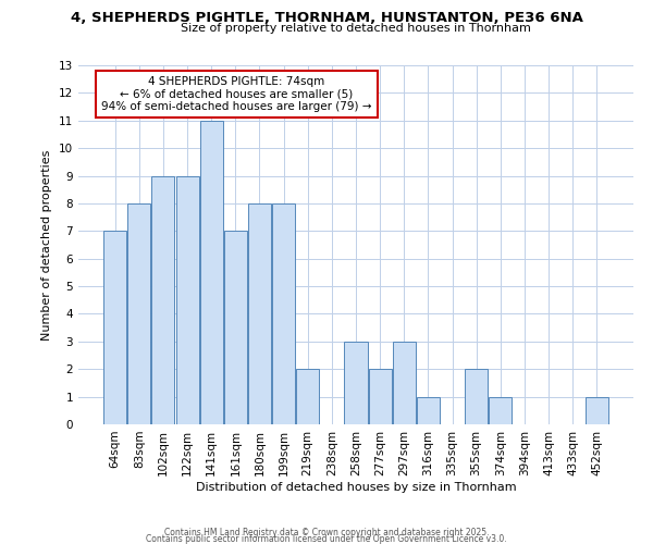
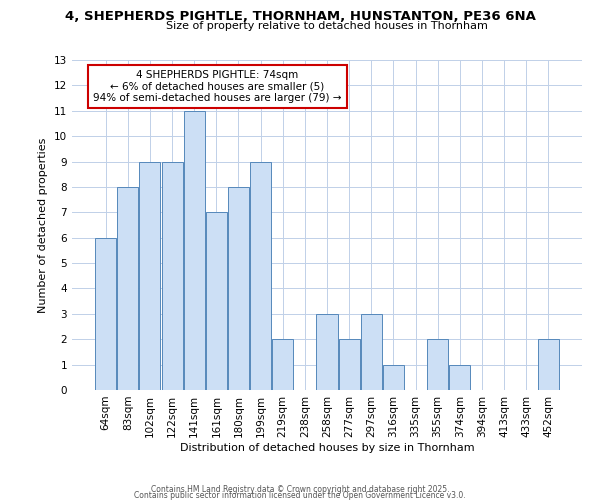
64sqm: 7 -> 6
199sqm: 8 -> 9
452sqm: 1 -> 2
